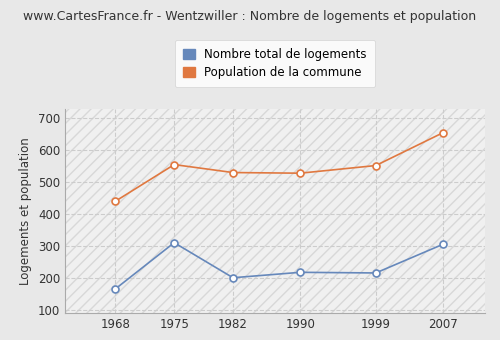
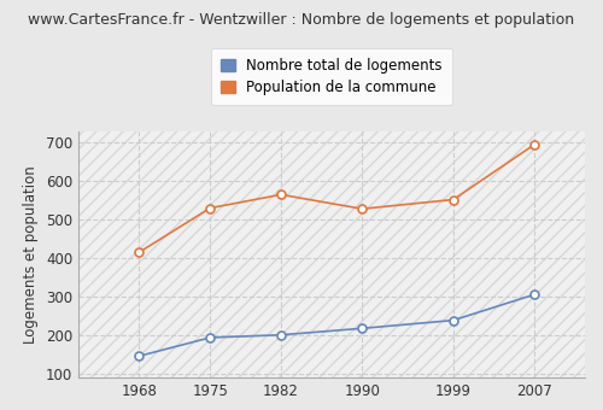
Nombre total de logements/1968: 165 -> 145
Population de la commune/1968: 440 -> 415
Nombre total de logements/1975: 310 -> 193
Population de la commune/1975: 555 -> 530
Population de la commune/1982: 530 -> 565
Nombre total de logements/1999: 215 -> 238
Population de la commune/2007: 655 -> 695
